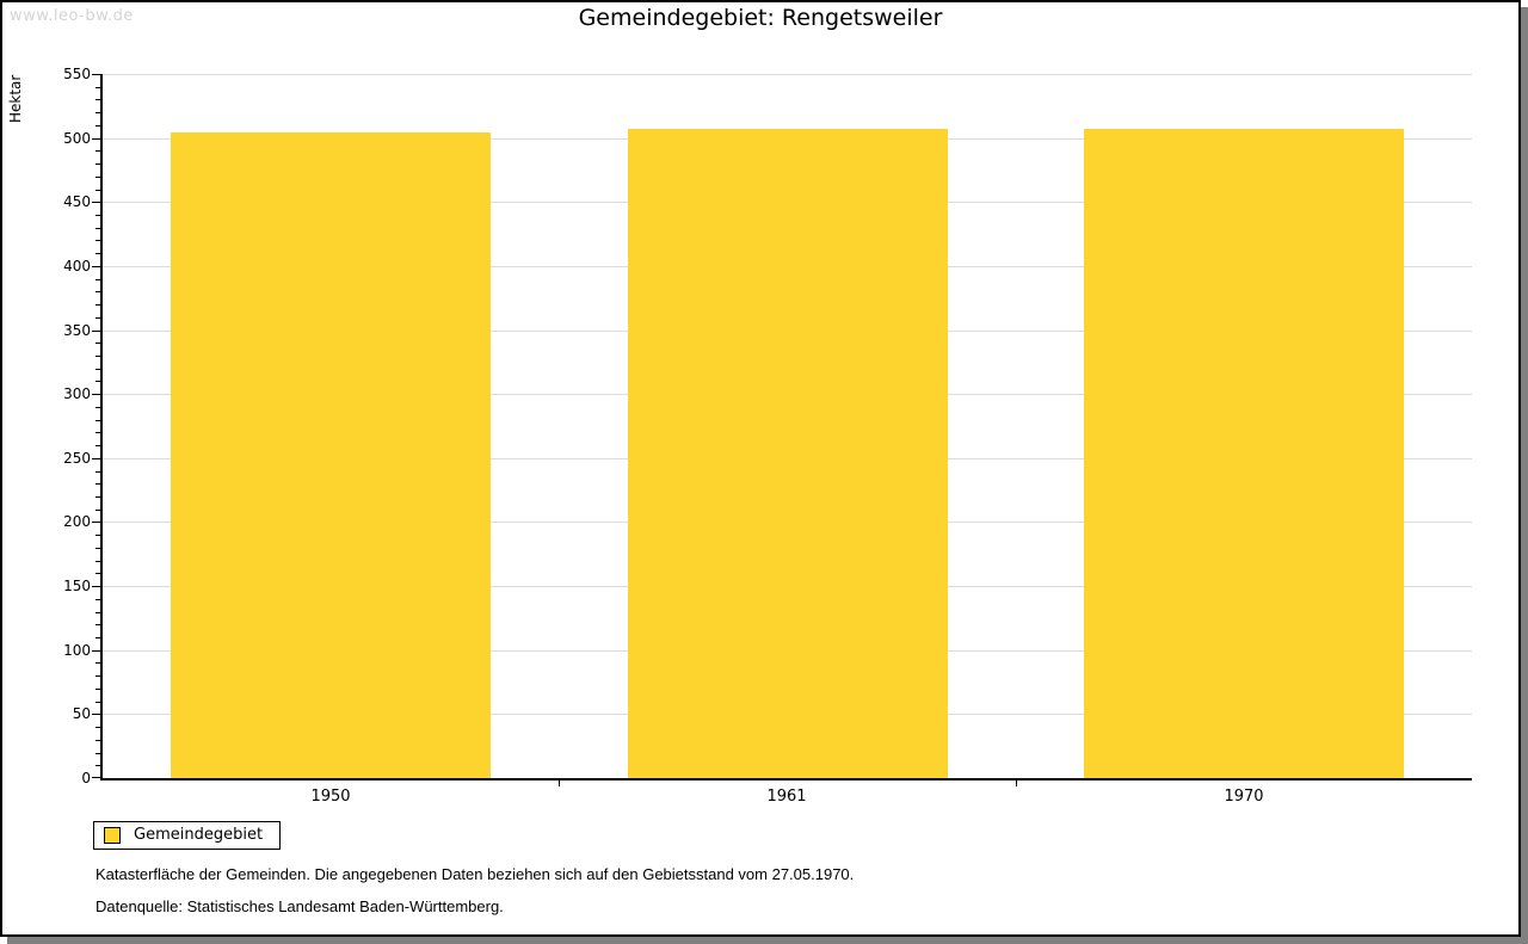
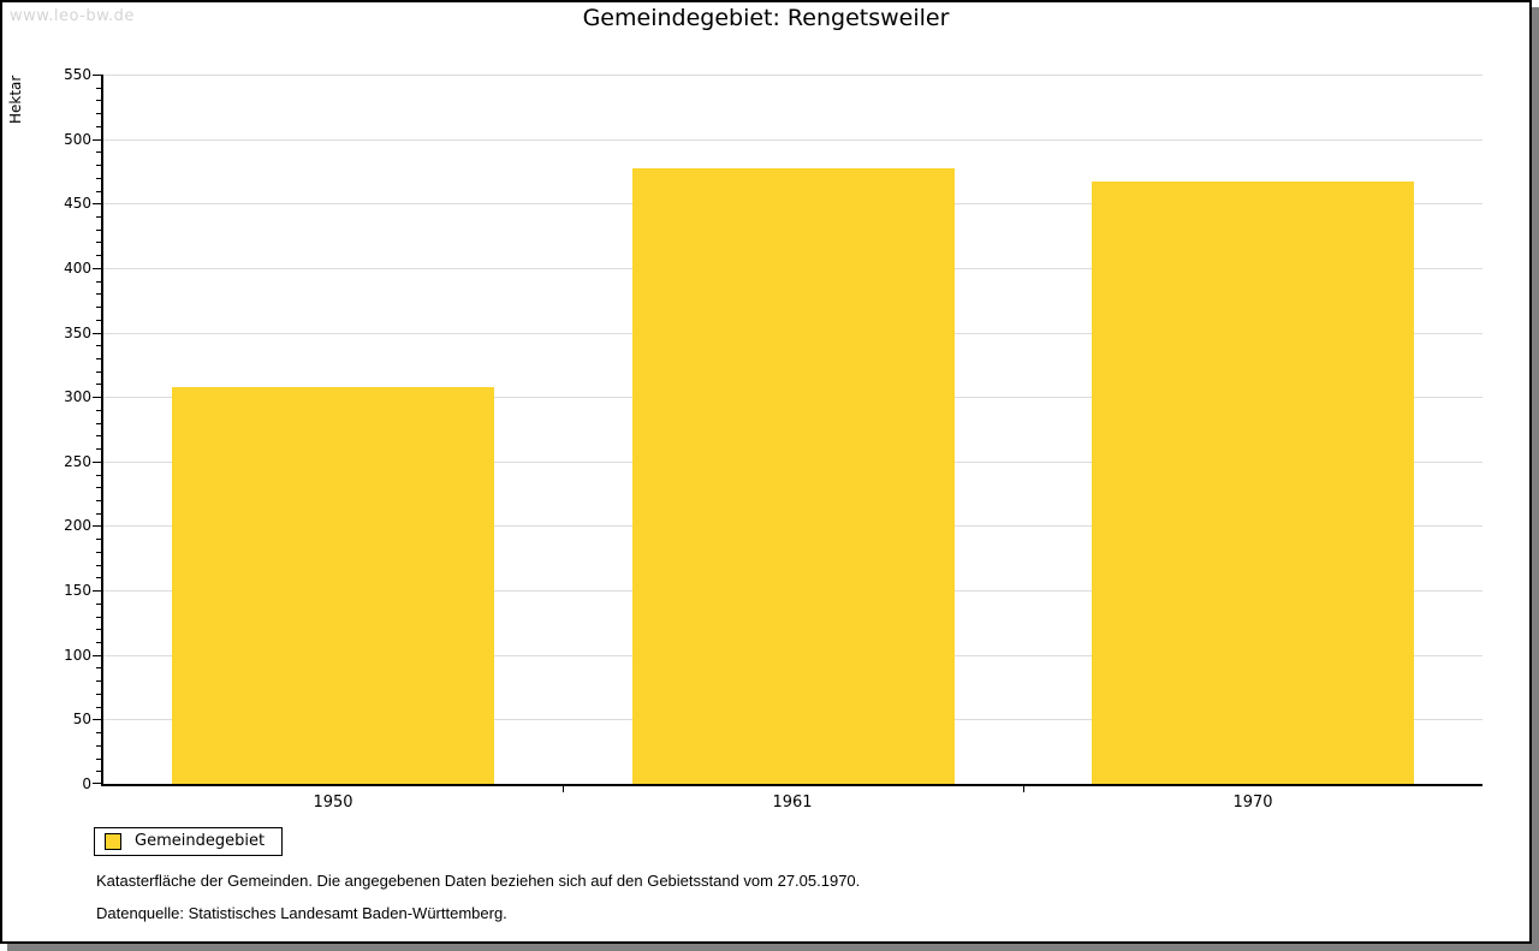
1950: 504 -> 308
1961: 507 -> 477
1970: 507 -> 467
